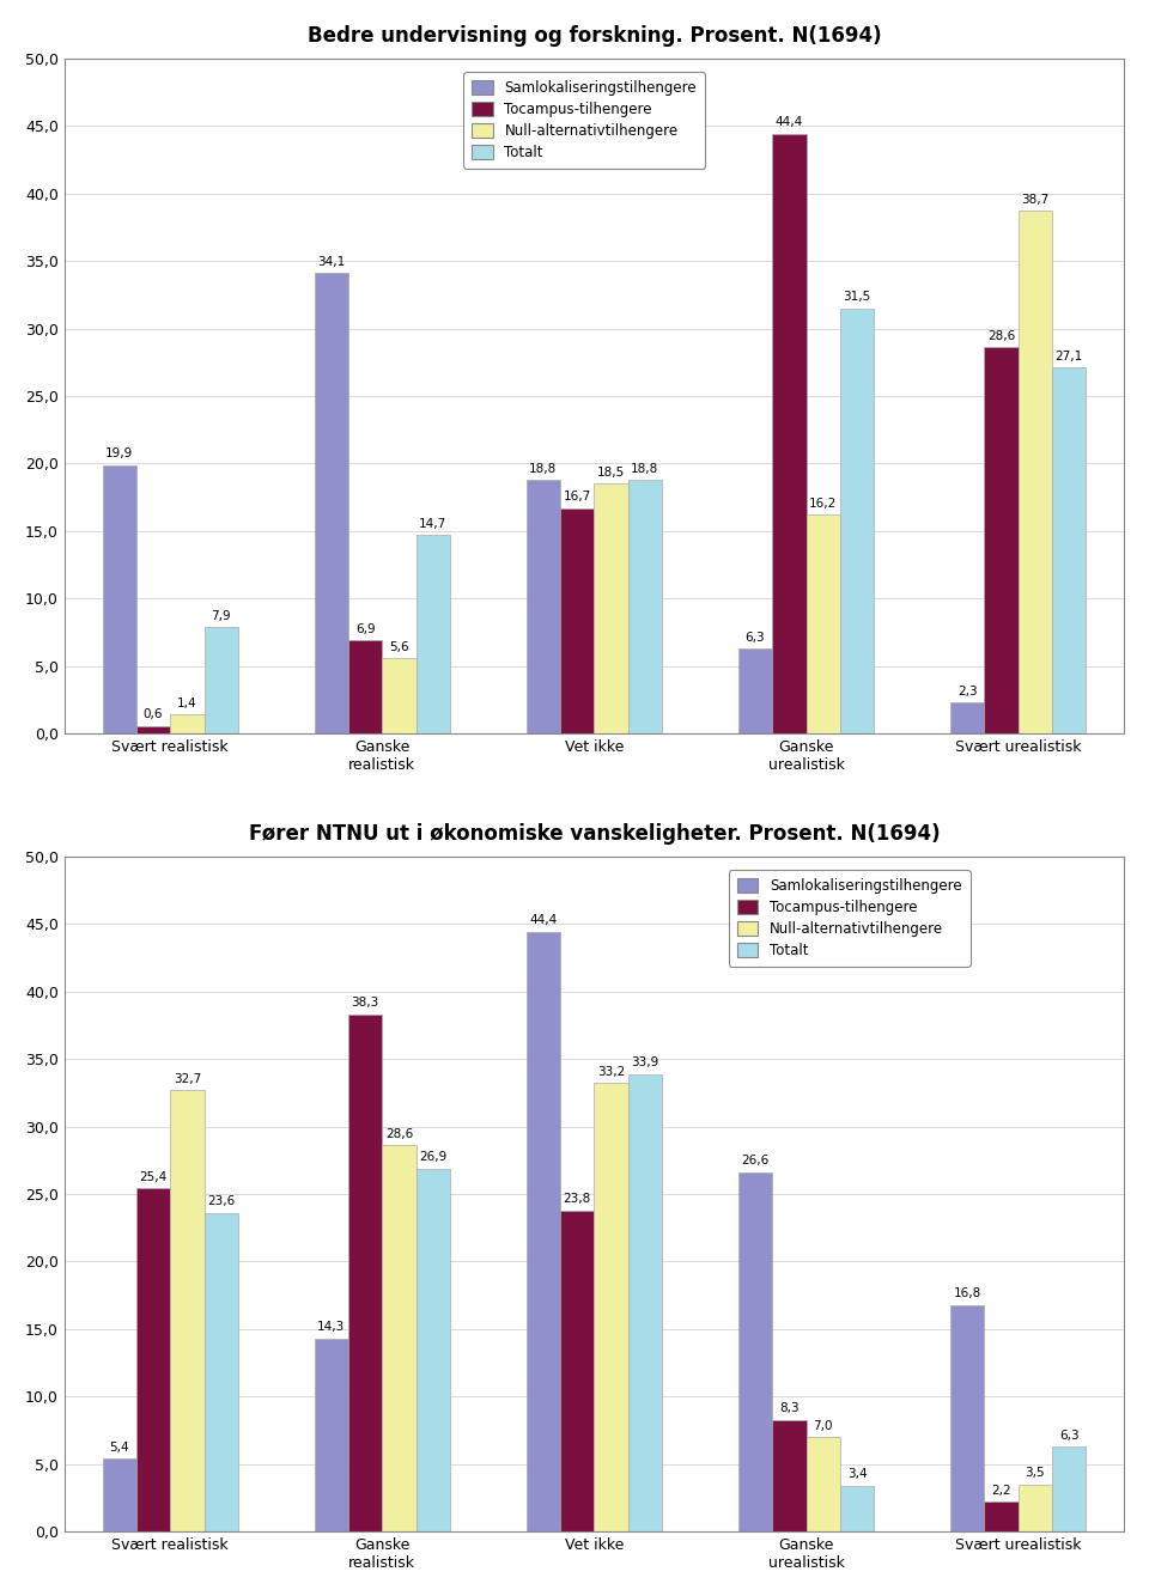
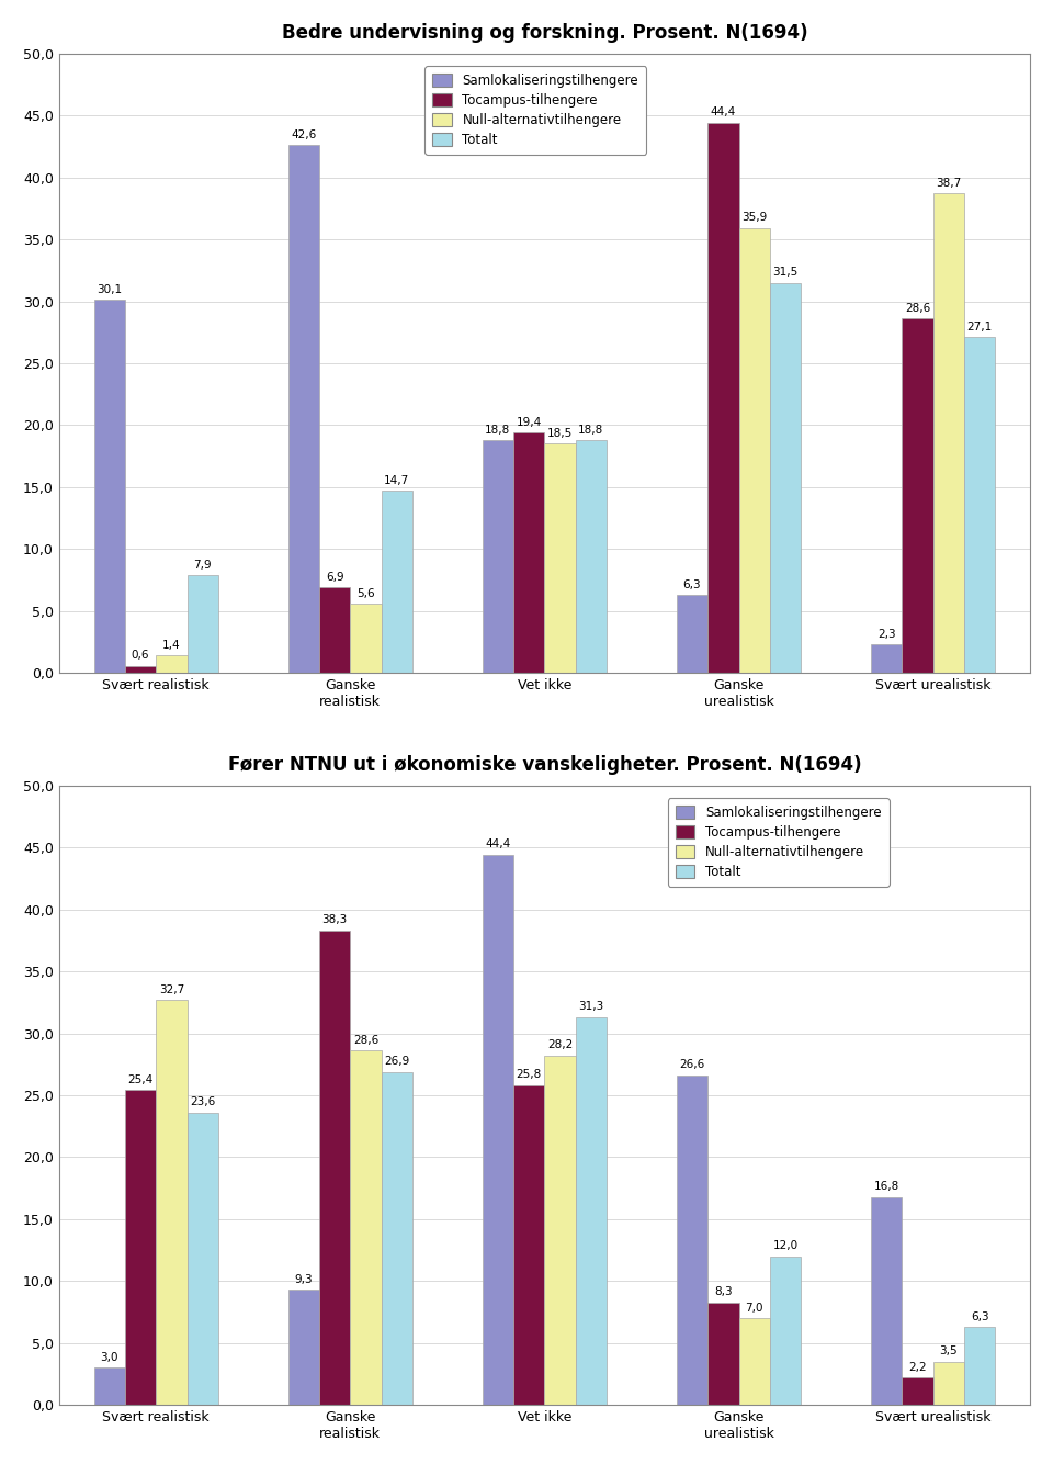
Bedre undervisning og forskning. Prosent. N(1694)/Samlokaliseringstilhengere/Svært realistisk: 19,9 -> 30,1
Bedre undervisning og forskning. Prosent. N(1694)/Samlokaliseringstilhengere/Ganske realistisk: 34,1 -> 42,6
Bedre undervisning og forskning. Prosent. N(1694)/Tocampus-tilhengere/Vet ikke: 16,7 -> 19,4
Bedre undervisning og forskning. Prosent. N(1694)/Null-alternativtilhengere/Ganske urealistisk: 16,2 -> 35,9
Fører NTNU ut i økonomiske vanskeligheter. Prosent. N(1694)/Samlokaliseringstilhengere/Svært realistisk: 5,4 -> 3,0
Fører NTNU ut i økonomiske vanskeligheter. Prosent. N(1694)/Samlokaliseringstilhengere/Ganske realistisk: 14,3 -> 9,3
Fører NTNU ut i økonomiske vanskeligheter. Prosent. N(1694)/Tocampus-tilhengere/Vet ikke: 23,8 -> 25,8
Fører NTNU ut i økonomiske vanskeligheter. Prosent. N(1694)/Null-alternativtilhengere/Vet ikke: 33,2 -> 28,2
Fører NTNU ut i økonomiske vanskeligheter. Prosent. N(1694)/Totalt/Vet ikke: 33,9 -> 31,3
Fører NTNU ut i økonomiske vanskeligheter. Prosent. N(1694)/Totalt/Ganske urealistisk: 3,4 -> 12,0
